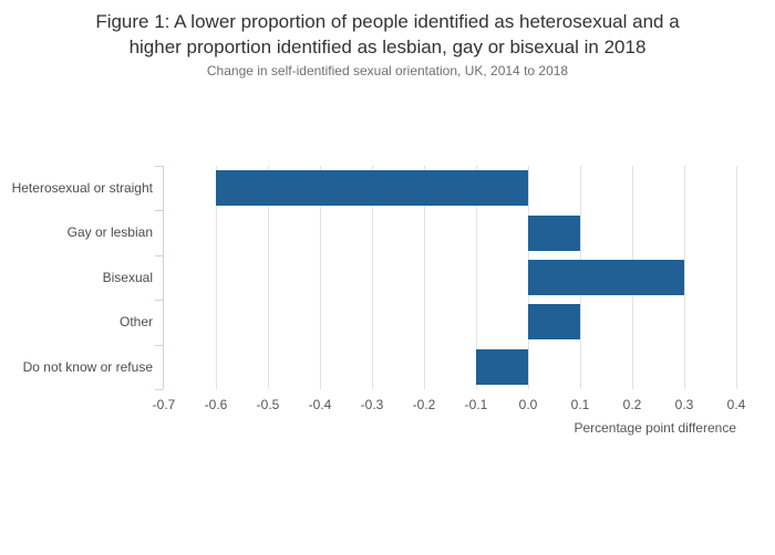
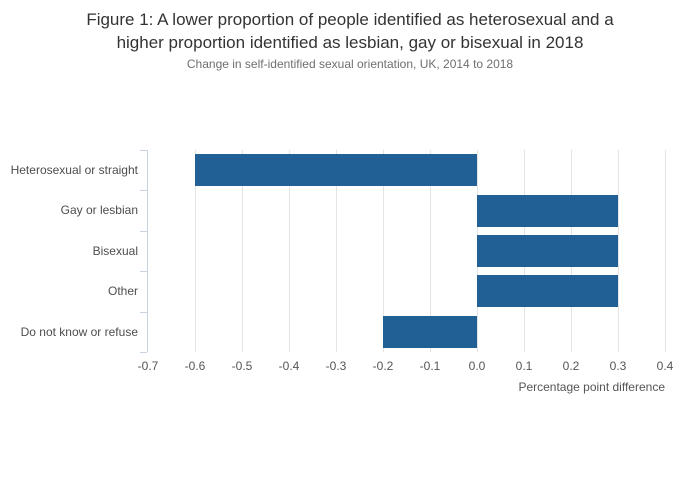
Gay or lesbian: 0.1 -> 0.3
Other: 0.1 -> 0.3
Do not know or refuse: -0.1 -> -0.2
